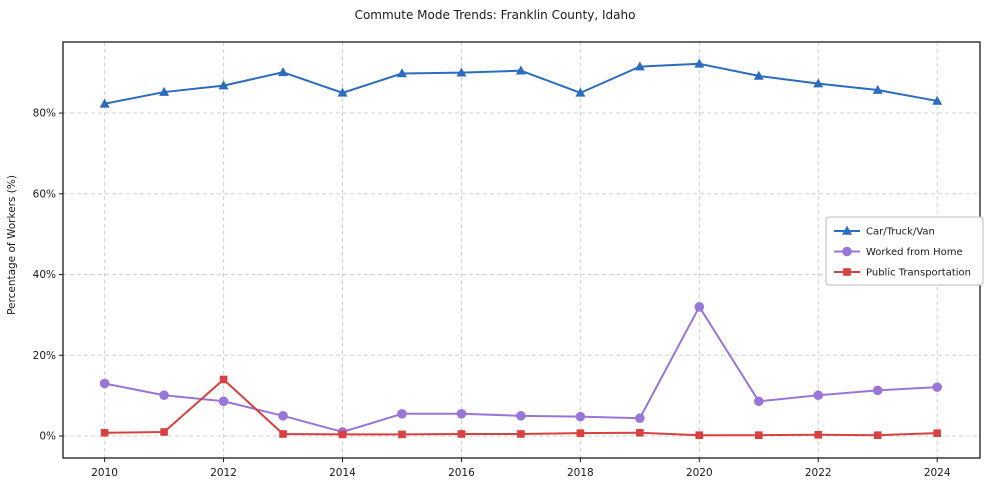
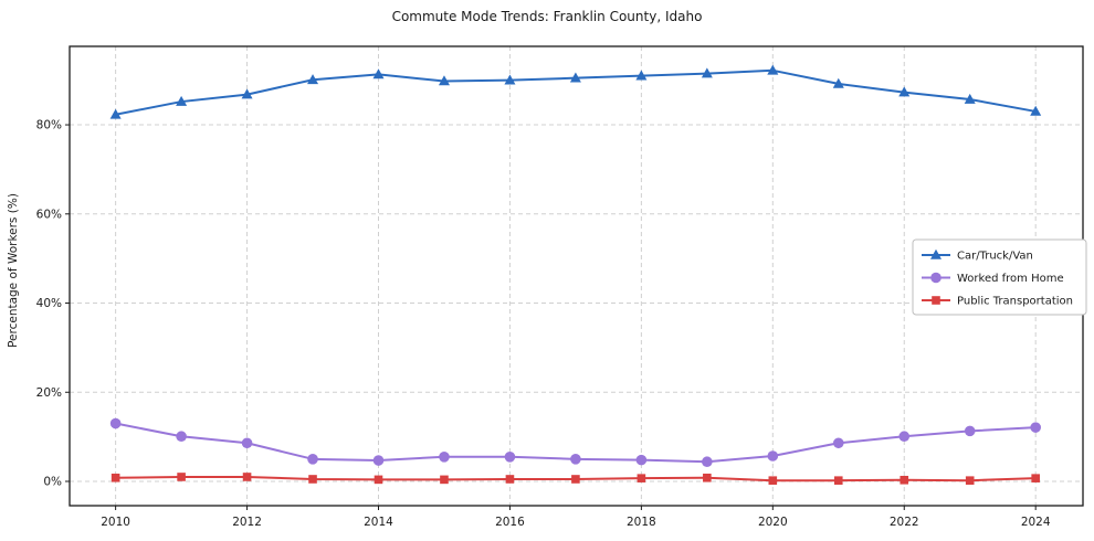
Public Transportation/2012: 14% -> 1%
Car/Truck/Van/2014: 85% -> 91%
Worked from Home/2014: 1% -> 5%
Car/Truck/Van/2018: 85% -> 91%
Worked from Home/2020: 32% -> 6%
